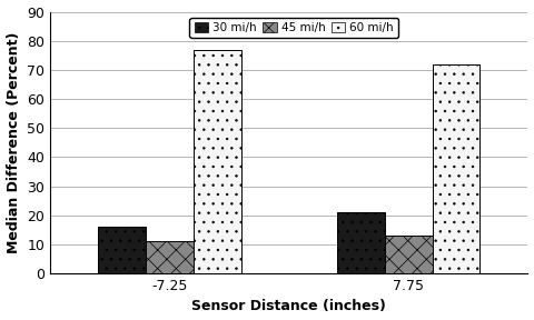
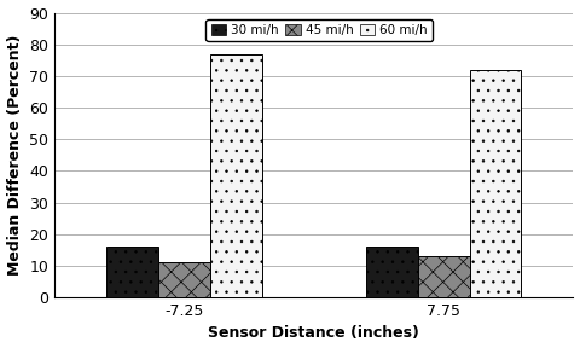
30 mi/h/7.75: 21 -> 16
